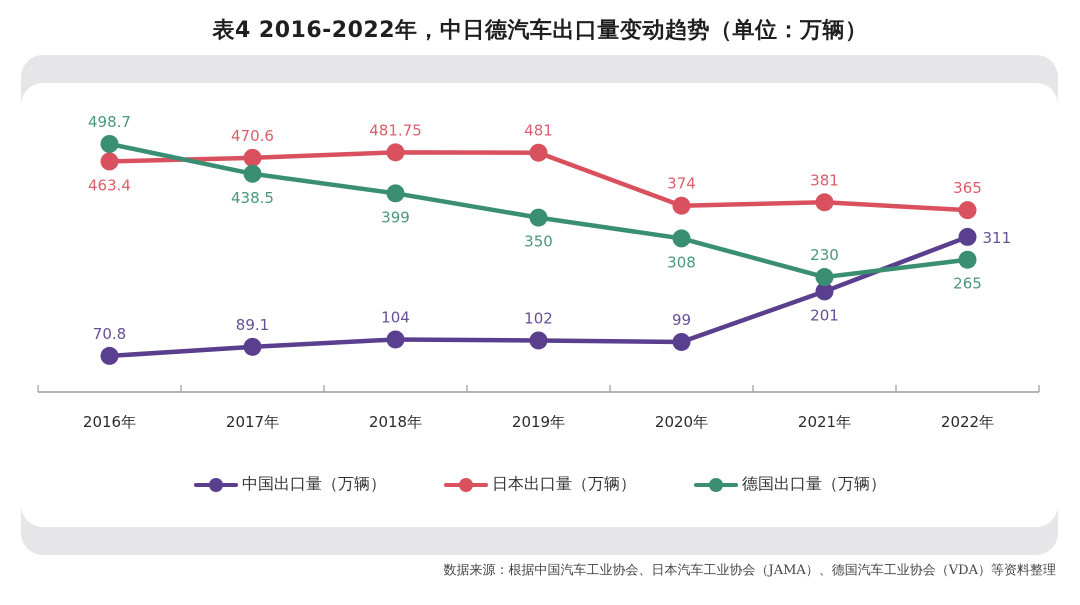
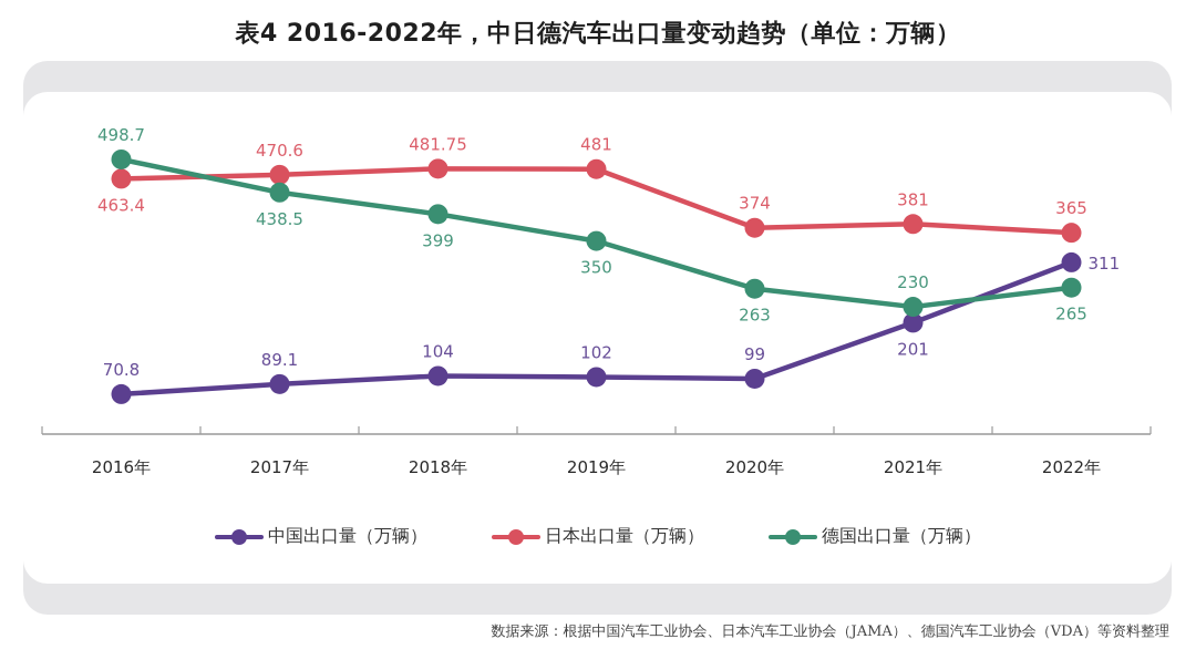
德国出口量（万辆）/2020年: 308 -> 263
